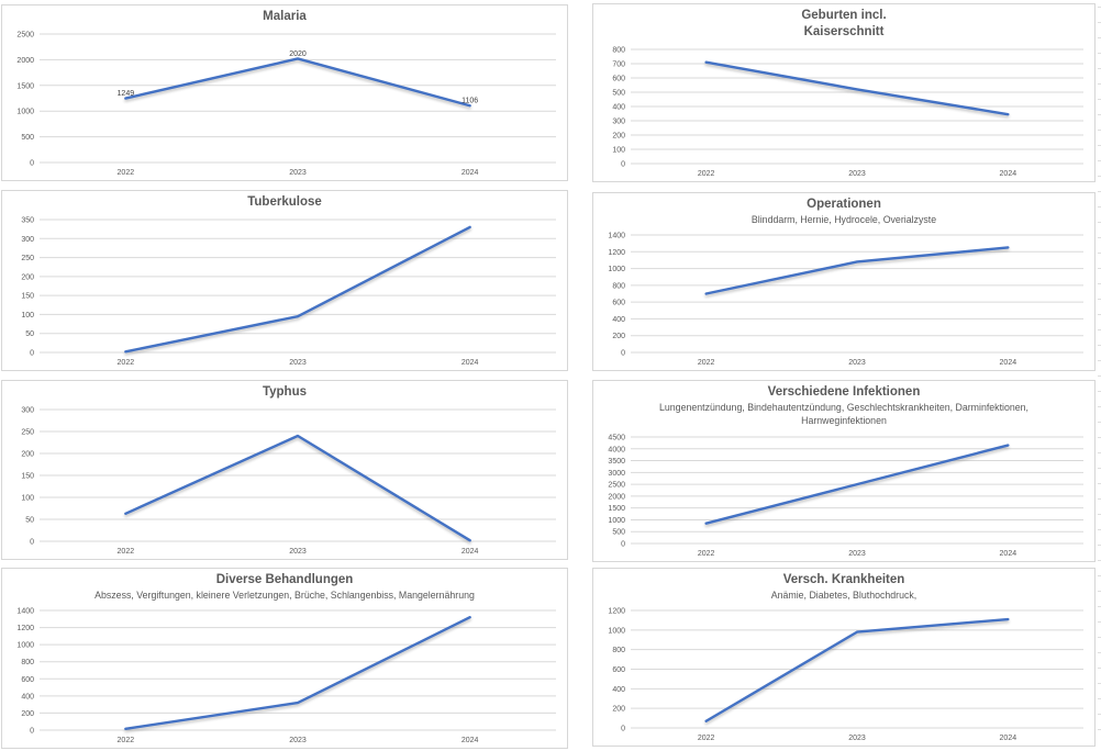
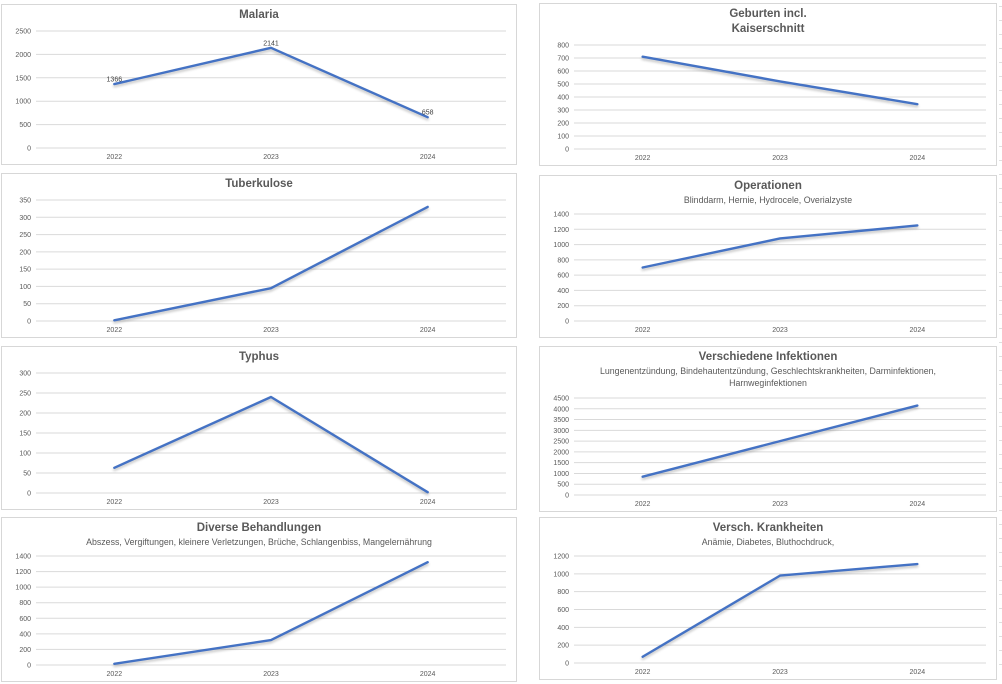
Malaria/2022: 1249 -> 1366
Malaria/2023: 2020 -> 2141
Malaria/2024: 1106 -> 658
